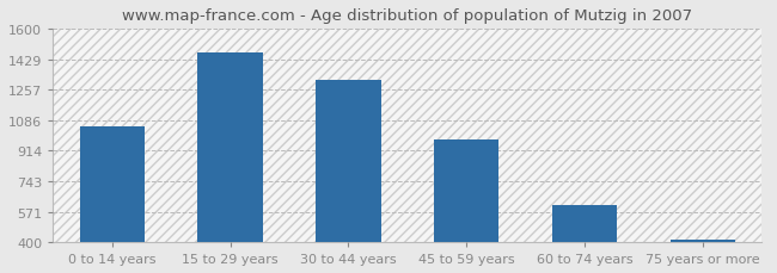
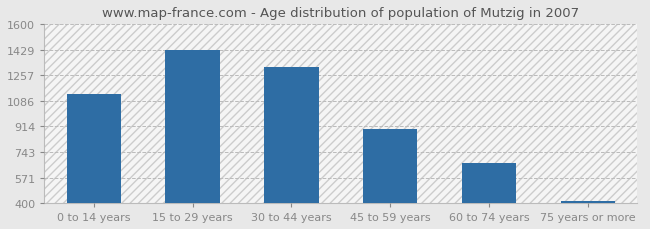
0 to 14 years: 1050 -> 1130
15 to 29 years: 1470 -> 1430
45 to 59 years: 980 -> 900
60 to 74 years: 610 -> 670
